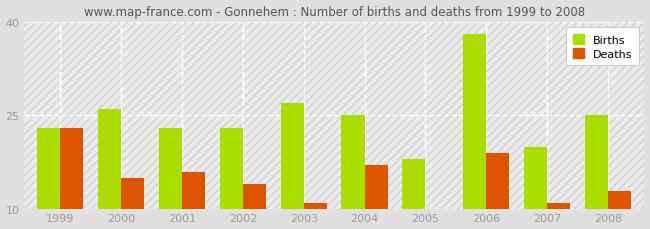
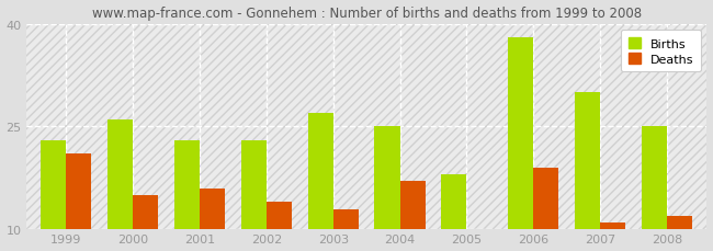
Deaths/1999: 23 -> 21
Deaths/2003: 11 -> 13
Births/2007: 20 -> 30
Deaths/2008: 13 -> 12
